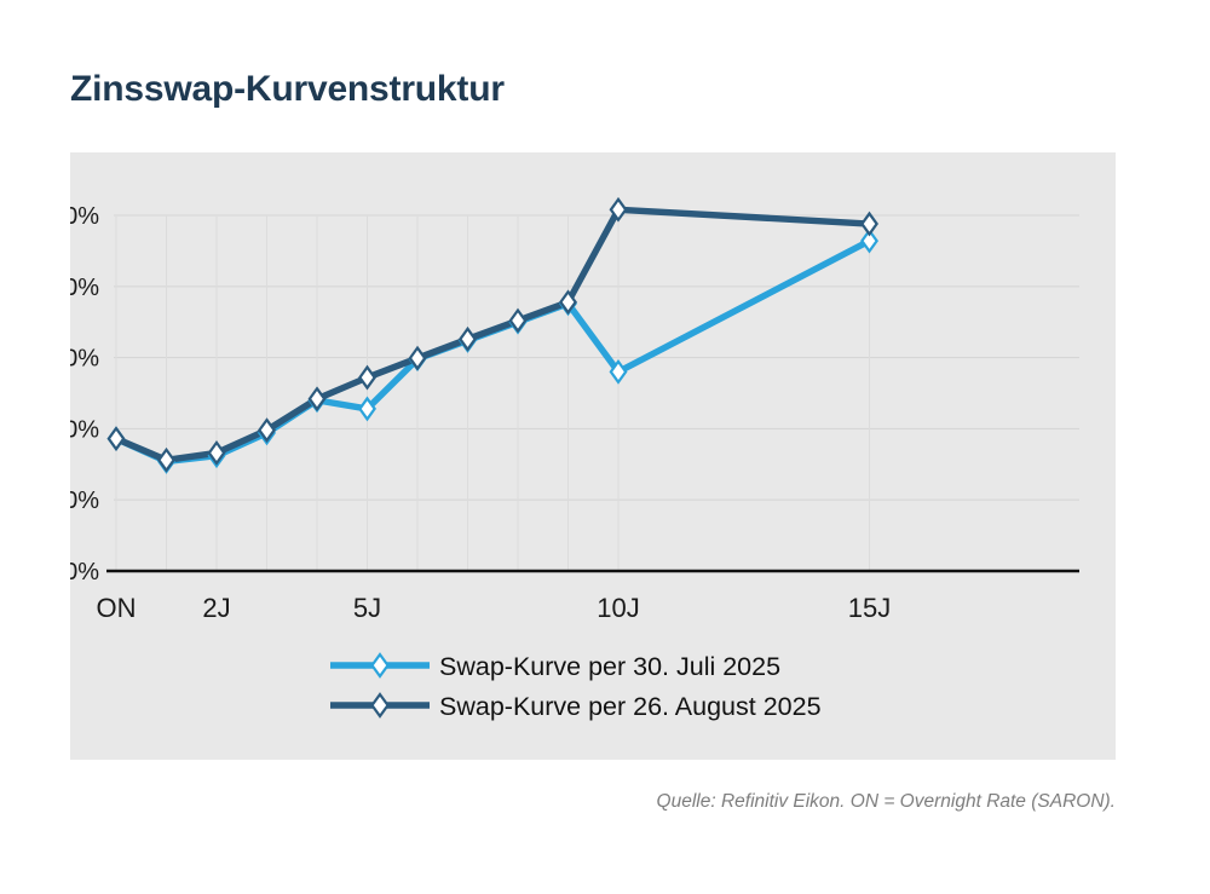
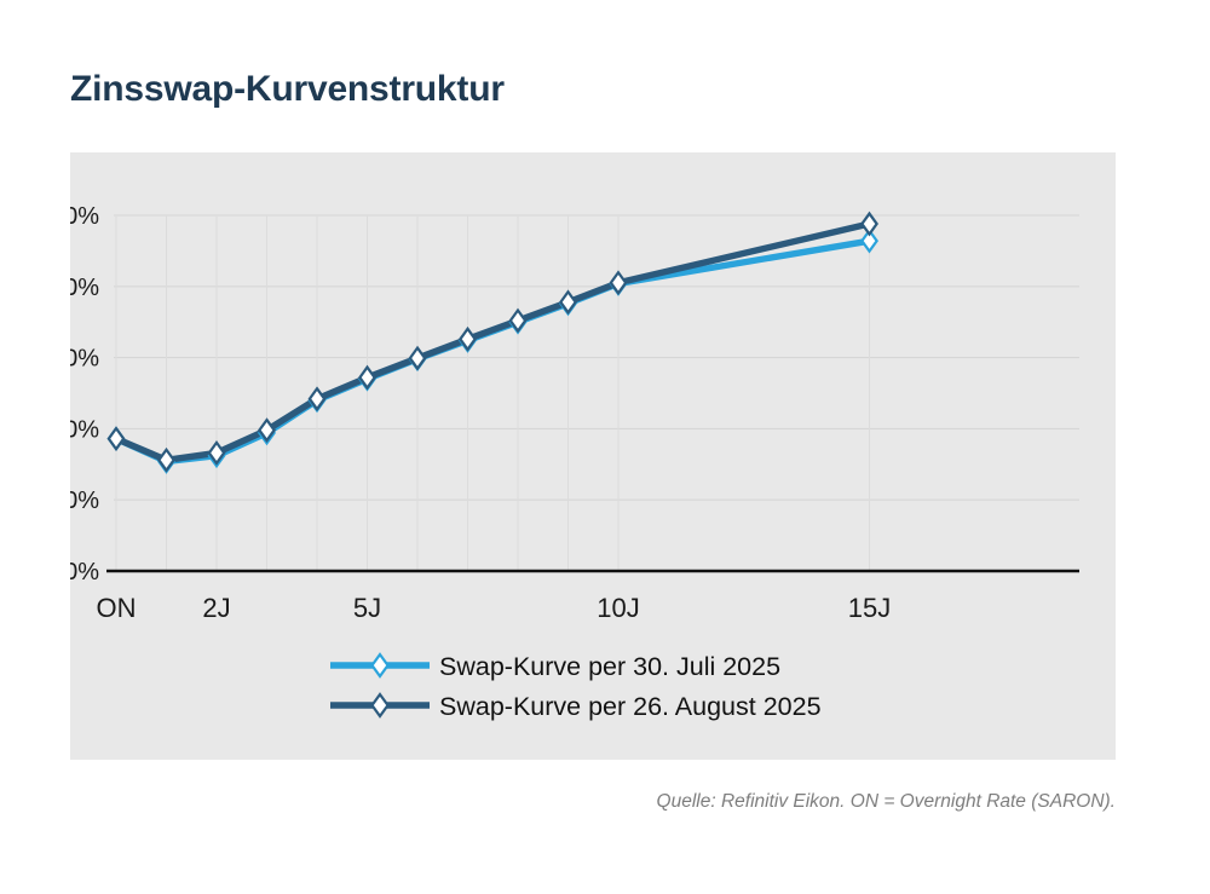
Swap-Kurve per 30. Juli 2025/5J: 0.07% -> 0.17%
Swap-Kurve per 30. Juli 2025/10J: 0.20% -> 0.51%
Swap-Kurve per 26. August 2025/10J: 0.77% -> 0.51%
